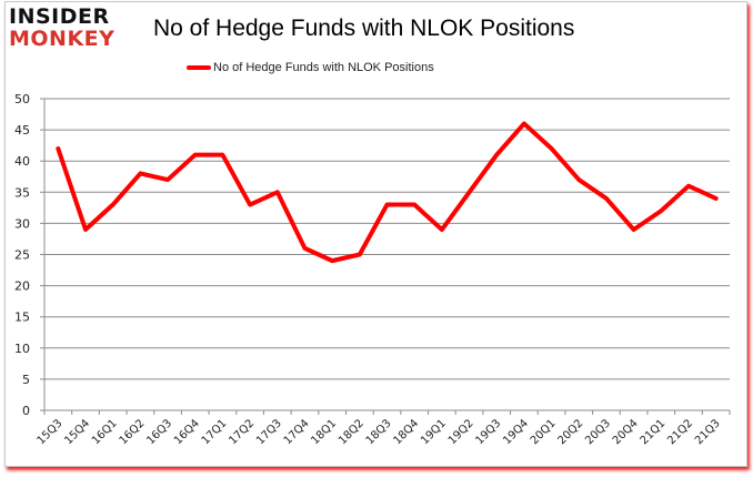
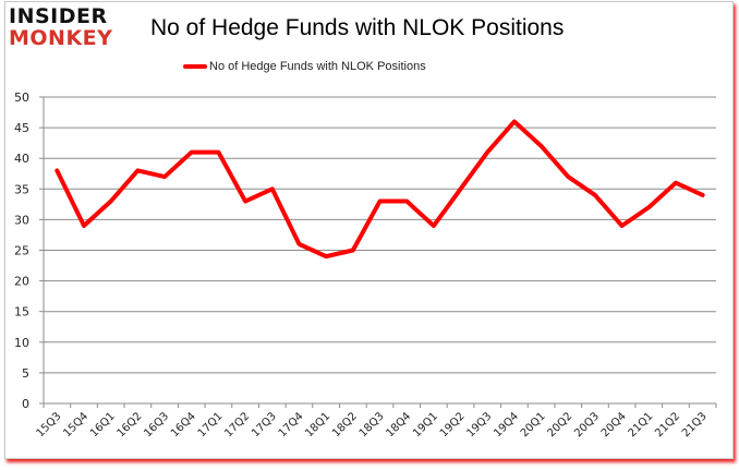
15Q3: 42 -> 38
